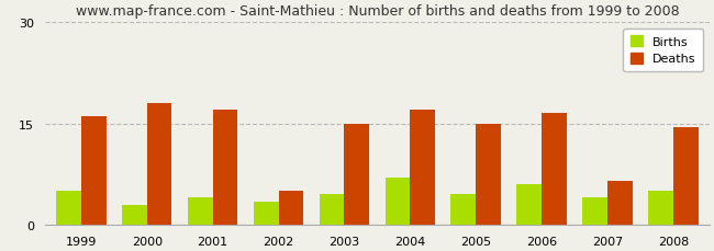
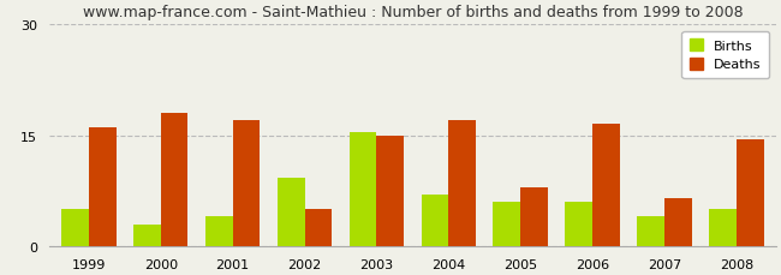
Births/2002: 3.5 -> 9.2
Births/2003: 4.5 -> 15.4
Births/2005: 4.5 -> 6.0
Deaths/2005: 15.0 -> 8.0
